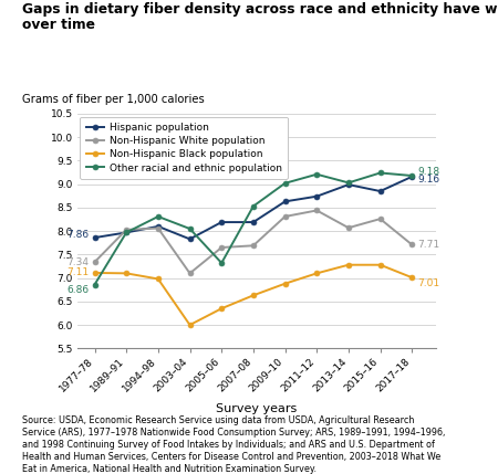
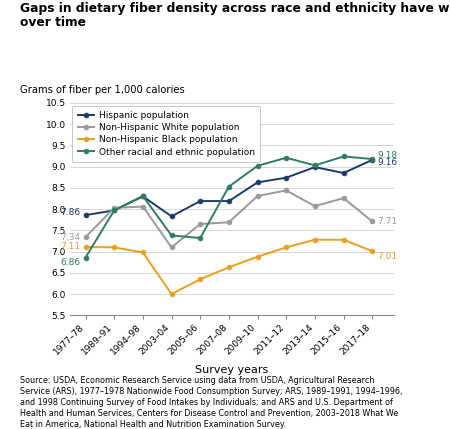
Hispanic population/1994–98: 8.10 -> 8.30
Other racial and ethnic population/2003–04: 8.05 -> 7.38
